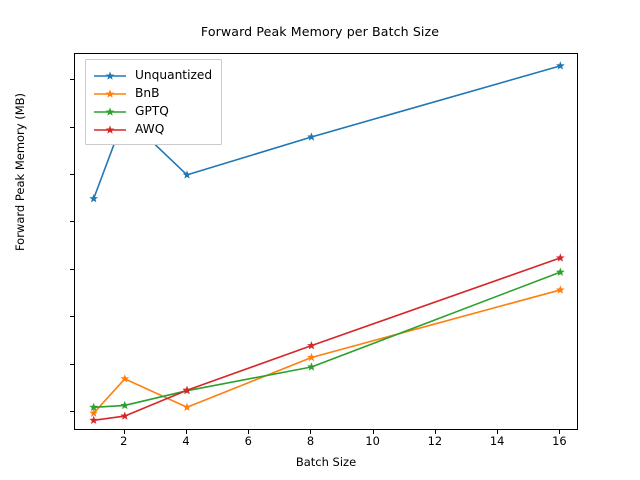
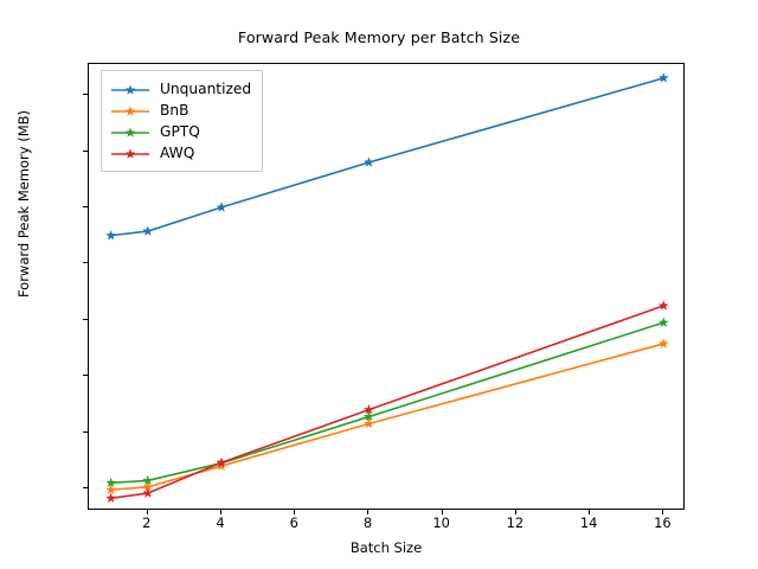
Unquantized/2: 20500 -> 17200
BnB/2: 9400 -> 8000
BnB/4: 8200 -> 8800
GPTQ/8: 9900 -> 10600
